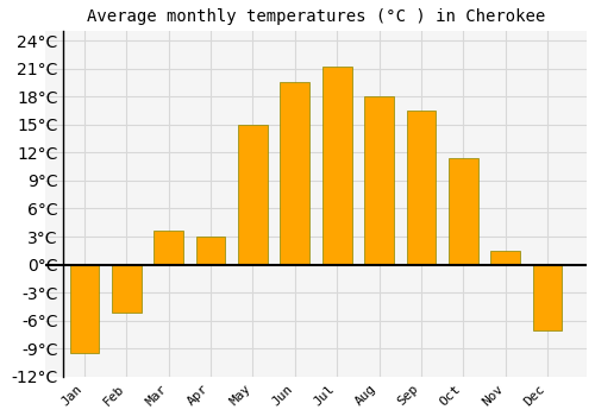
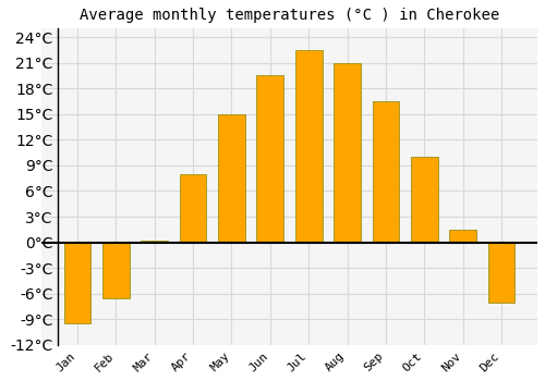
Feb: -5.2°C -> -6.5°C
Mar: 3.6°C -> 0.2°C
Apr: 3.0°C -> 8.0°C
Jul: 21.2°C -> 22.5°C
Aug: 18.0°C -> 21.0°C
Oct: 11.4°C -> 10.0°C
